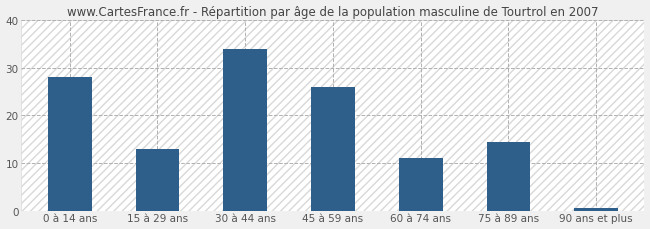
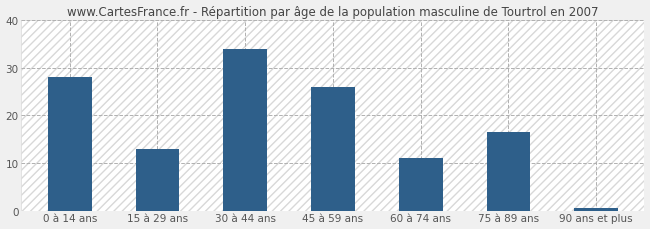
75 à 89 ans: 14.5 -> 16.5
